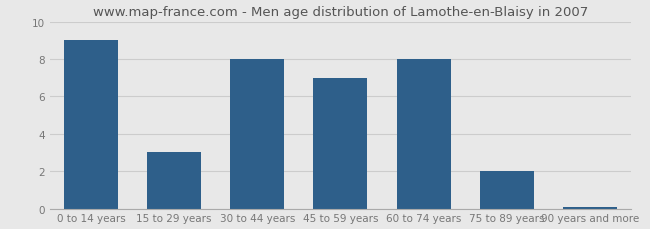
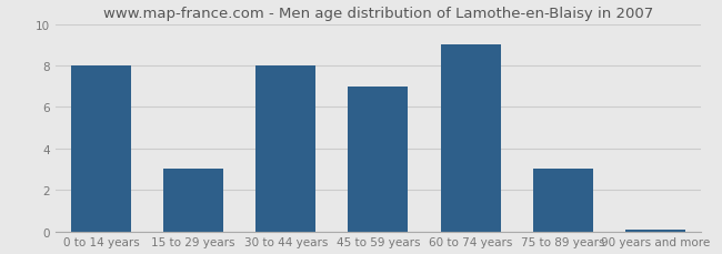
0 to 14 years: 9.0 -> 8.0
60 to 74 years: 8.0 -> 9.0
75 to 89 years: 2.0 -> 3.0
